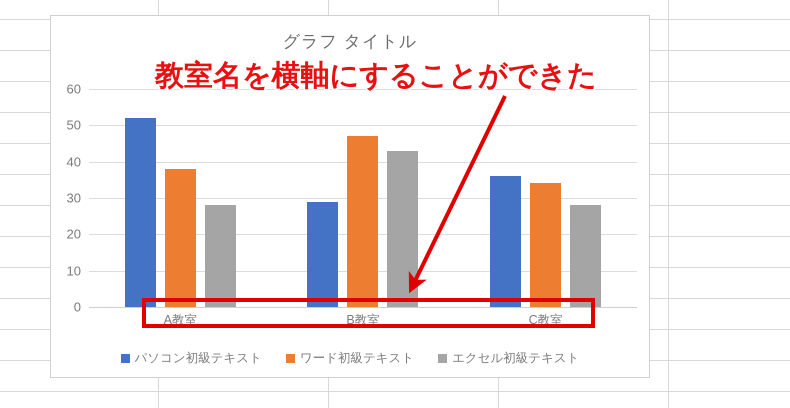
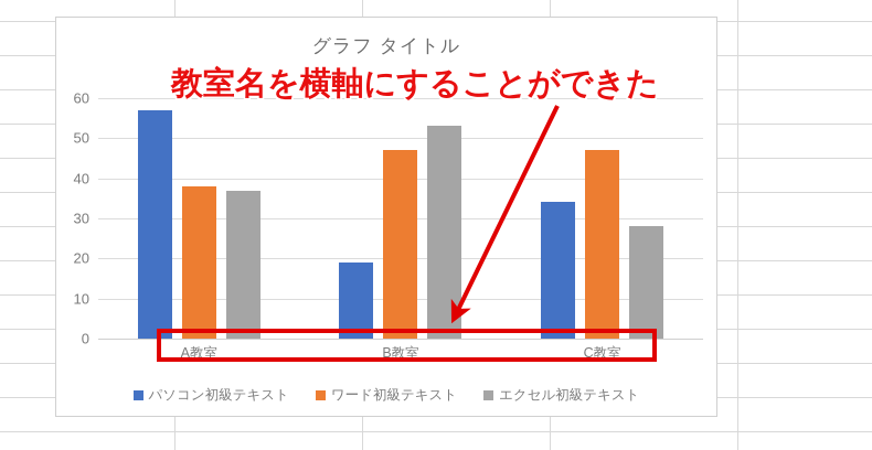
パソコン初級テキスト/A教室: 52 -> 57
エクセル初級テキスト/A教室: 28 -> 37
パソコン初級テキスト/B教室: 29 -> 19
エクセル初級テキスト/B教室: 43 -> 53
パソコン初級テキスト/C教室: 36 -> 34
ワード初級テキスト/C教室: 34 -> 47
